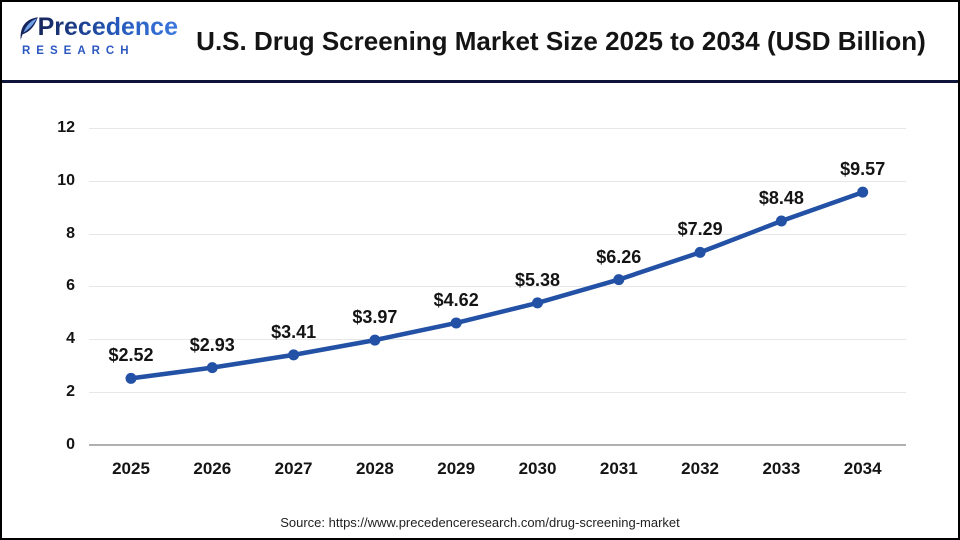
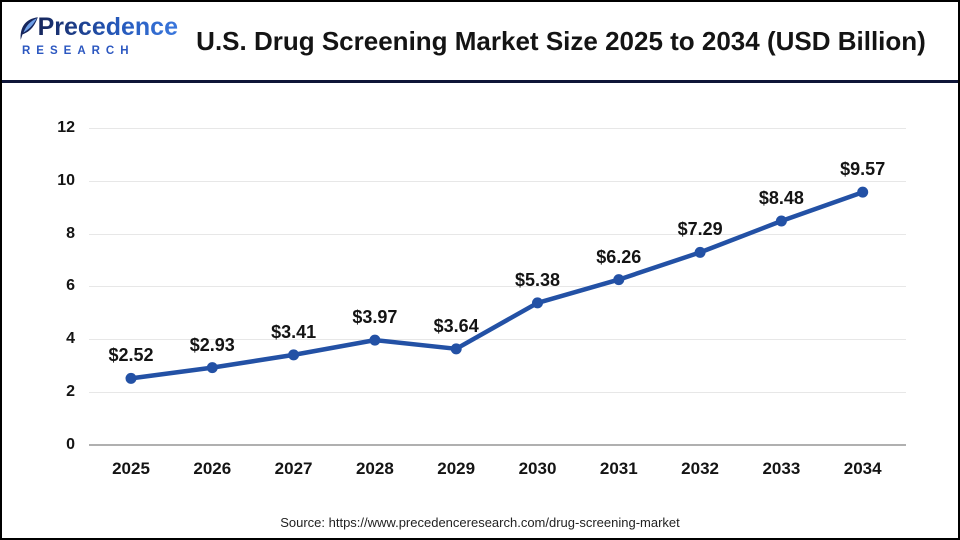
2029: $4.62 -> $3.64
